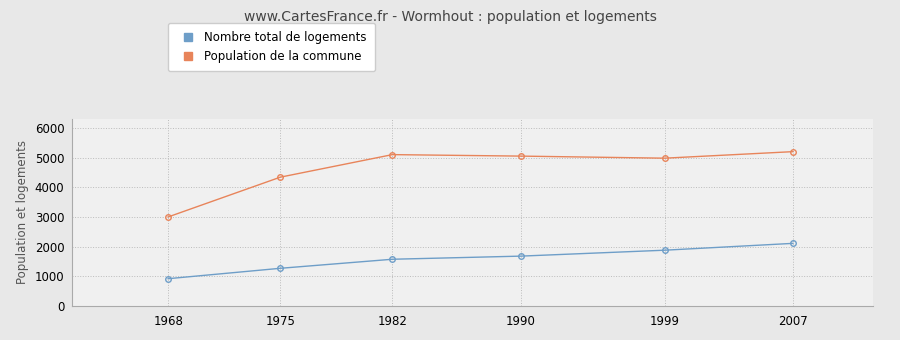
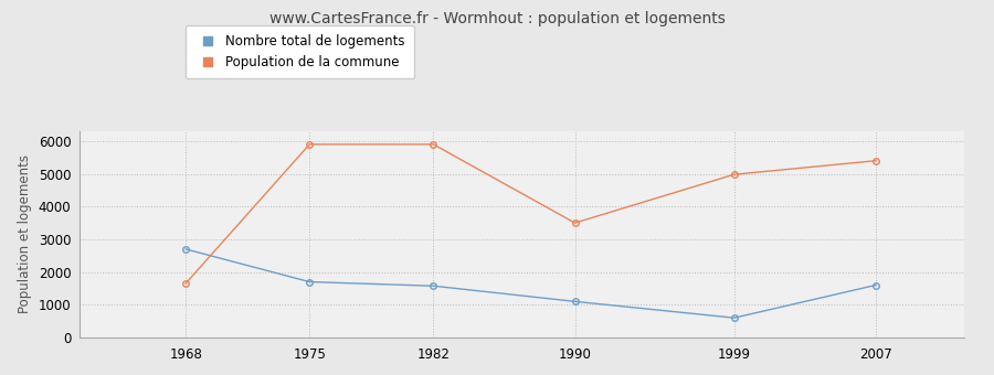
Nombre total de logements/1968: 920 -> 2700
Population de la commune/1968: 3000 -> 1650
Nombre total de logements/1975: 1270 -> 1700
Population de la commune/1975: 4340 -> 5900
Population de la commune/1982: 5100 -> 5900
Nombre total de logements/1990: 1680 -> 1100
Population de la commune/1990: 5050 -> 3500
Nombre total de logements/1999: 1880 -> 600
Nombre total de logements/2007: 2110 -> 1600
Population de la commune/2007: 5200 -> 5400
